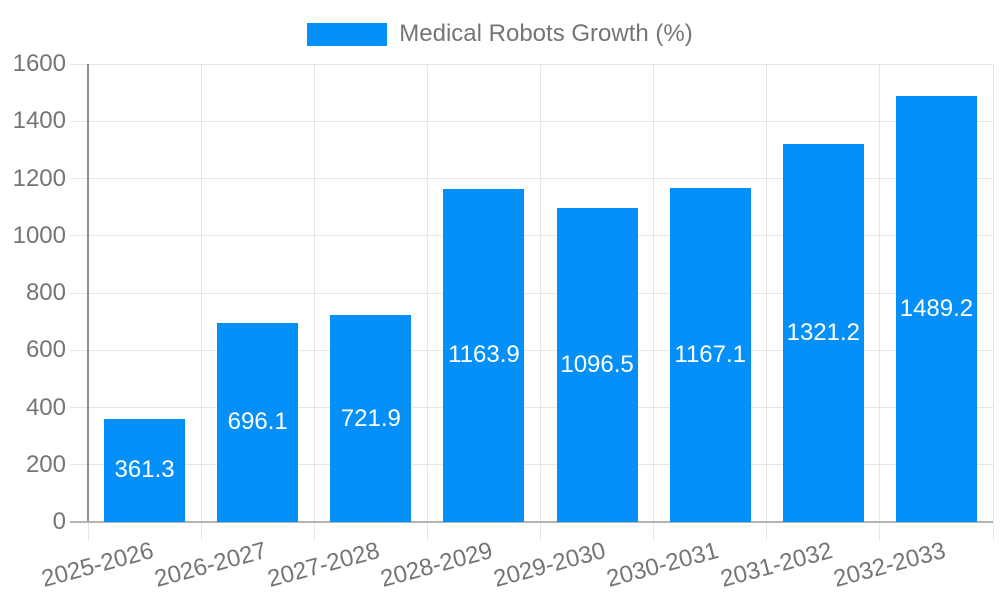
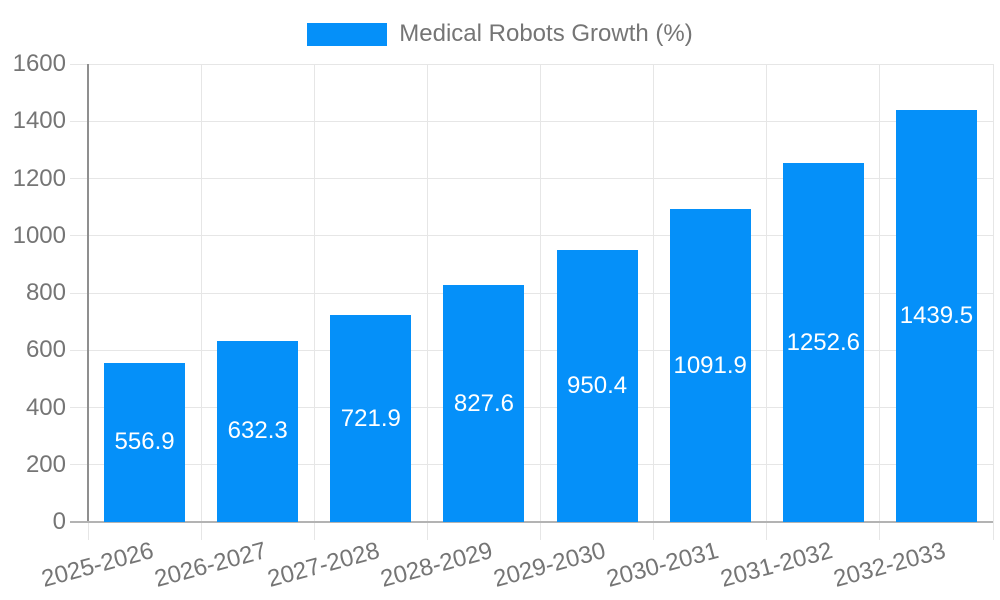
2025-2026: 361.3 -> 556.9
2026-2027: 696.1 -> 632.3
2028-2029: 1163.9 -> 827.6
2029-2030: 1096.5 -> 950.4
2030-2031: 1167.1 -> 1091.9
2031-2032: 1321.2 -> 1252.6
2032-2033: 1489.2 -> 1439.5
